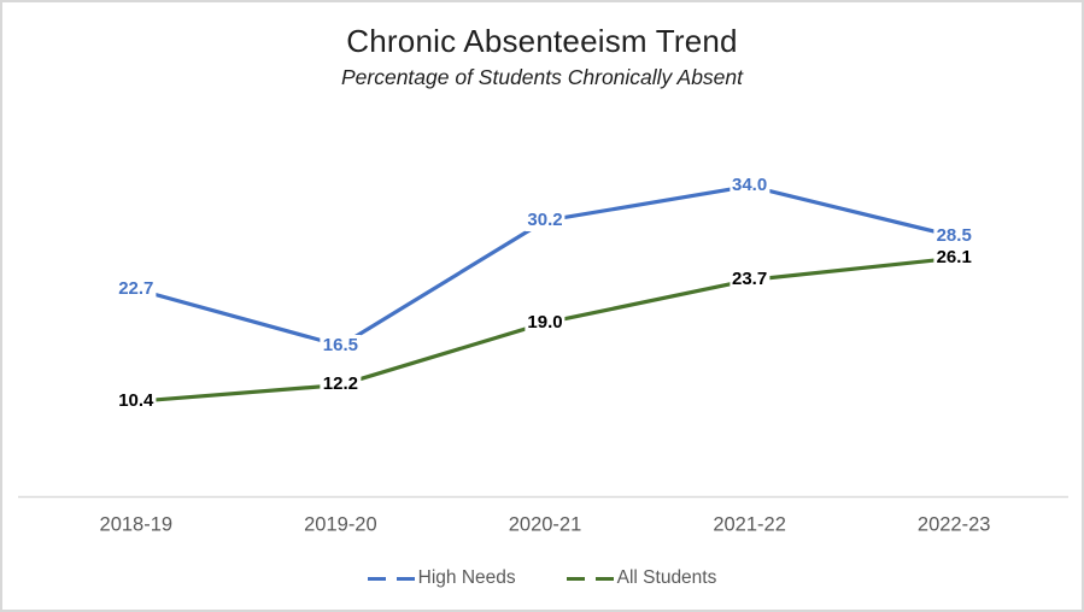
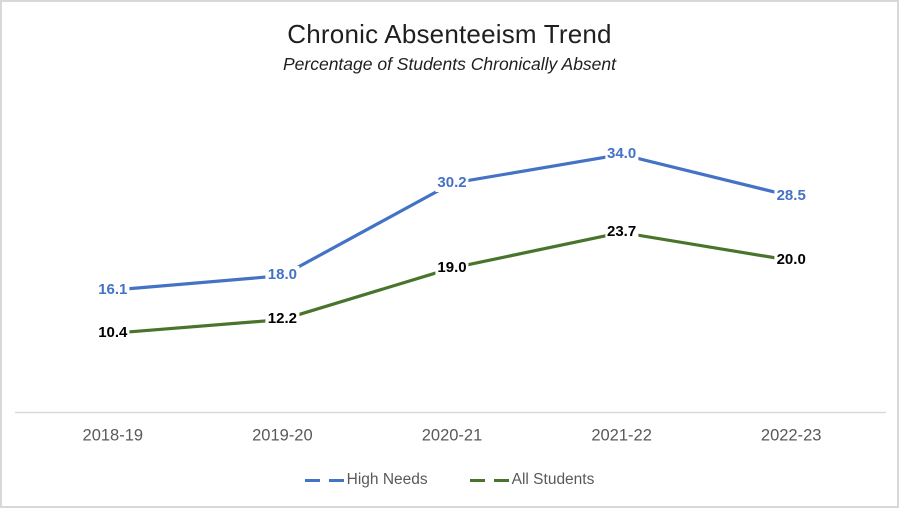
High Needs/2018-19: 22.7 -> 16.1
High Needs/2019-20: 16.5 -> 18.0
All Students/2022-23: 26.1 -> 20.0
